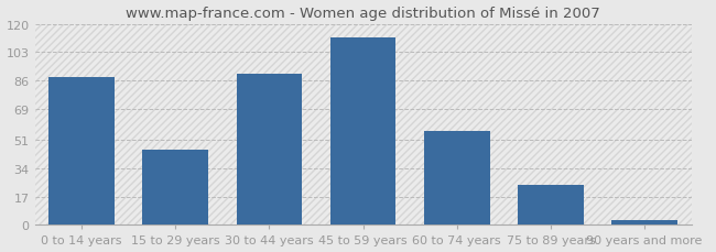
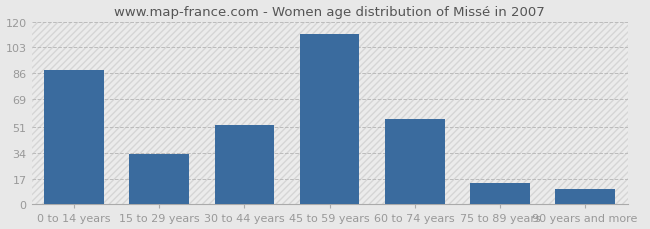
15 to 29 years: 45 -> 33
30 to 44 years: 90 -> 52
75 to 89 years: 24 -> 14
90 years and more: 3 -> 10
